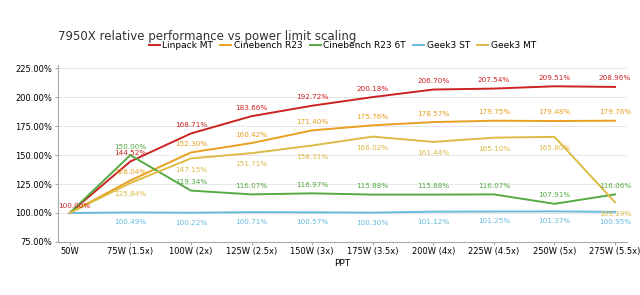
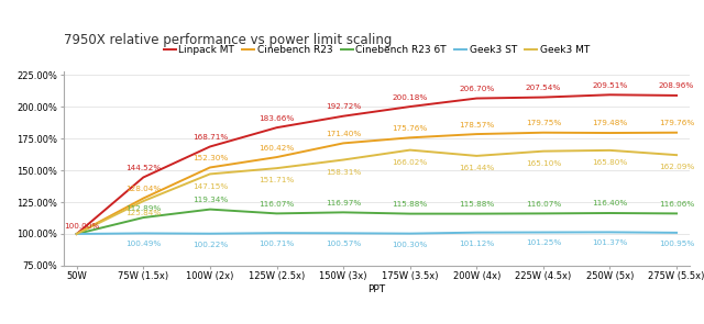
Cinebench R23 6T/75W (1.5x): 150% -> 113%
Cinebench R23 6T/250W (5x): 107.91% -> 116.40%
Geek3 MT/275W (5.5x): 109.19% -> 162.09%
